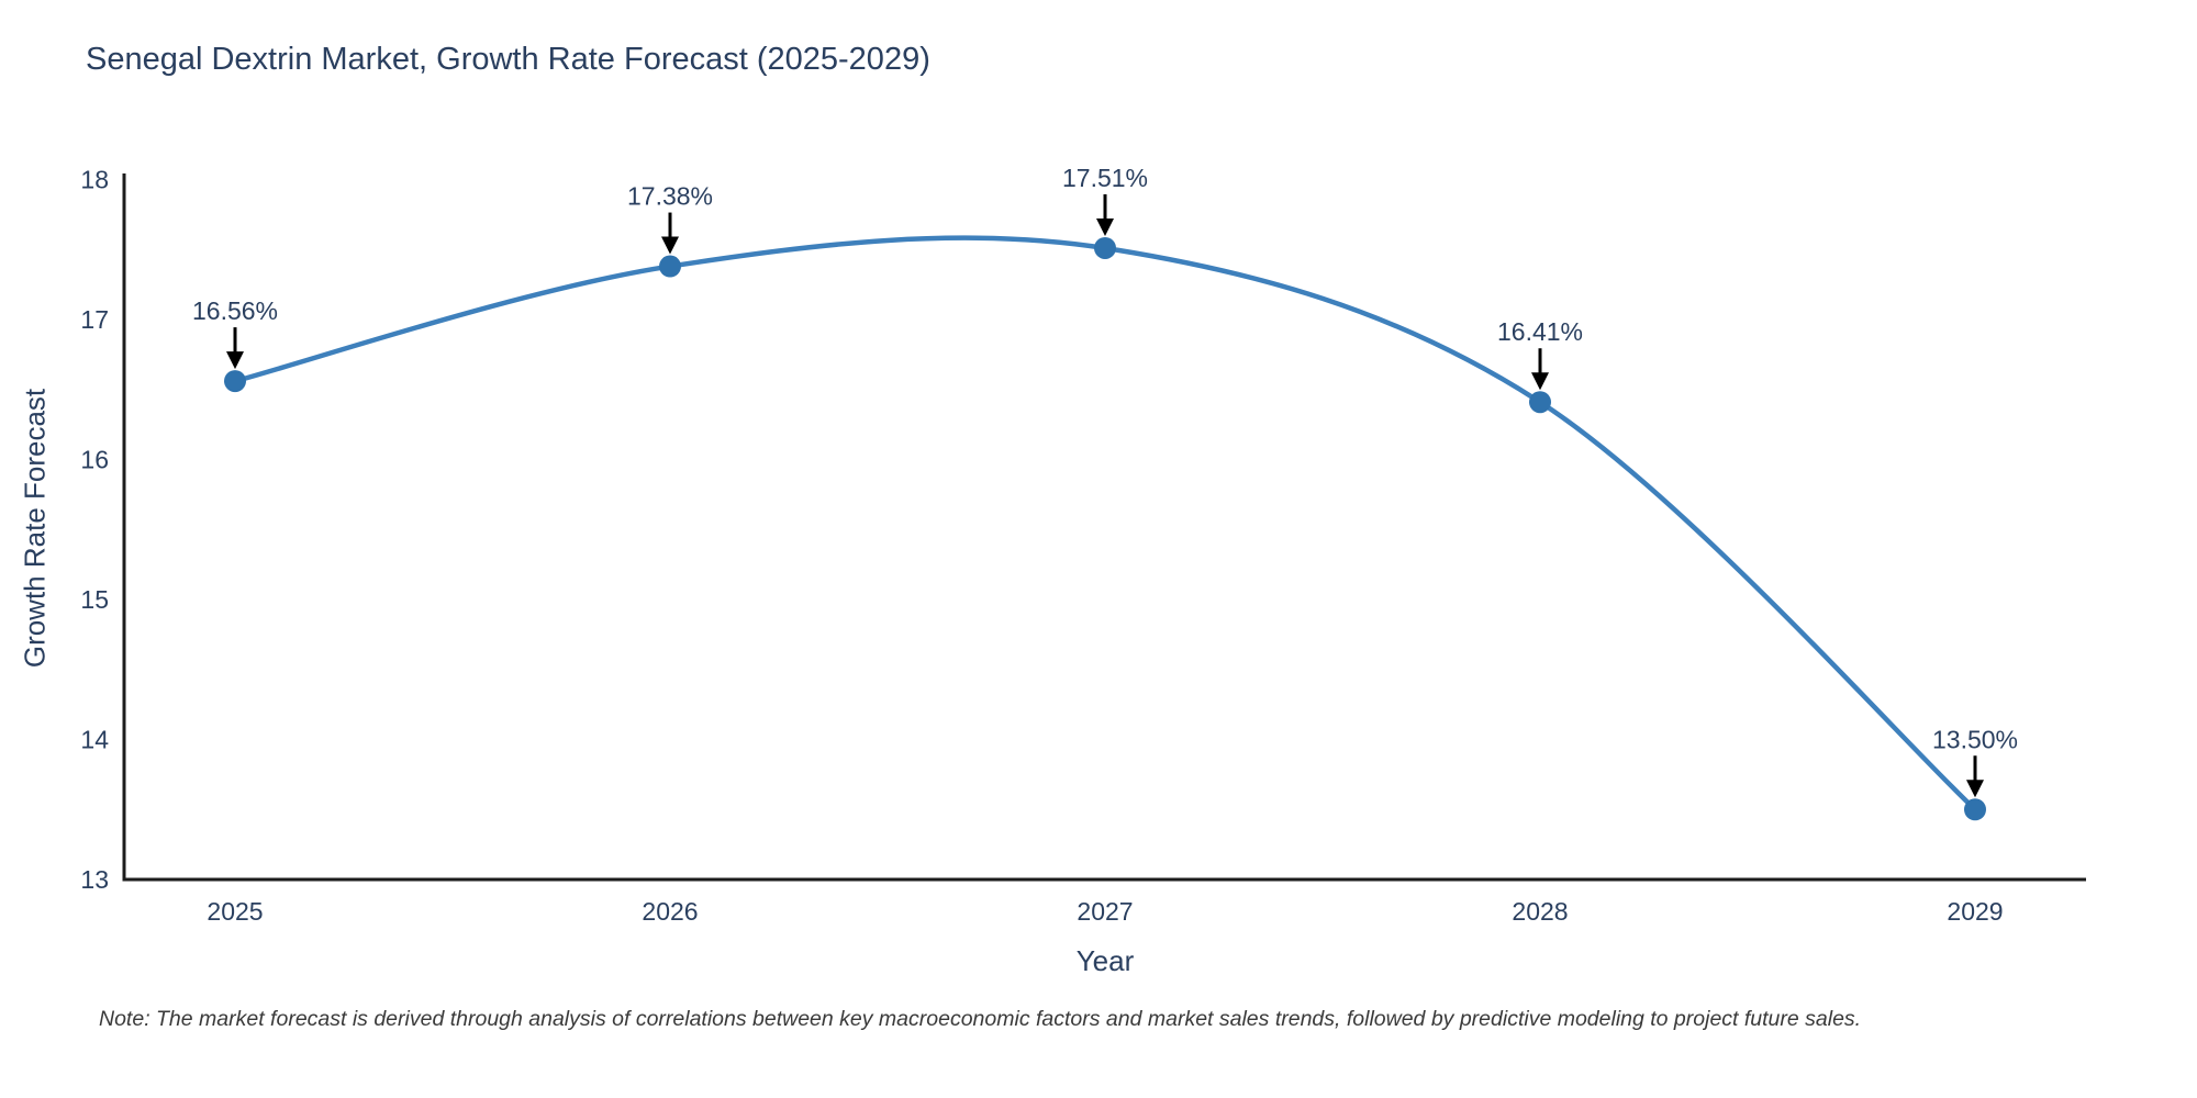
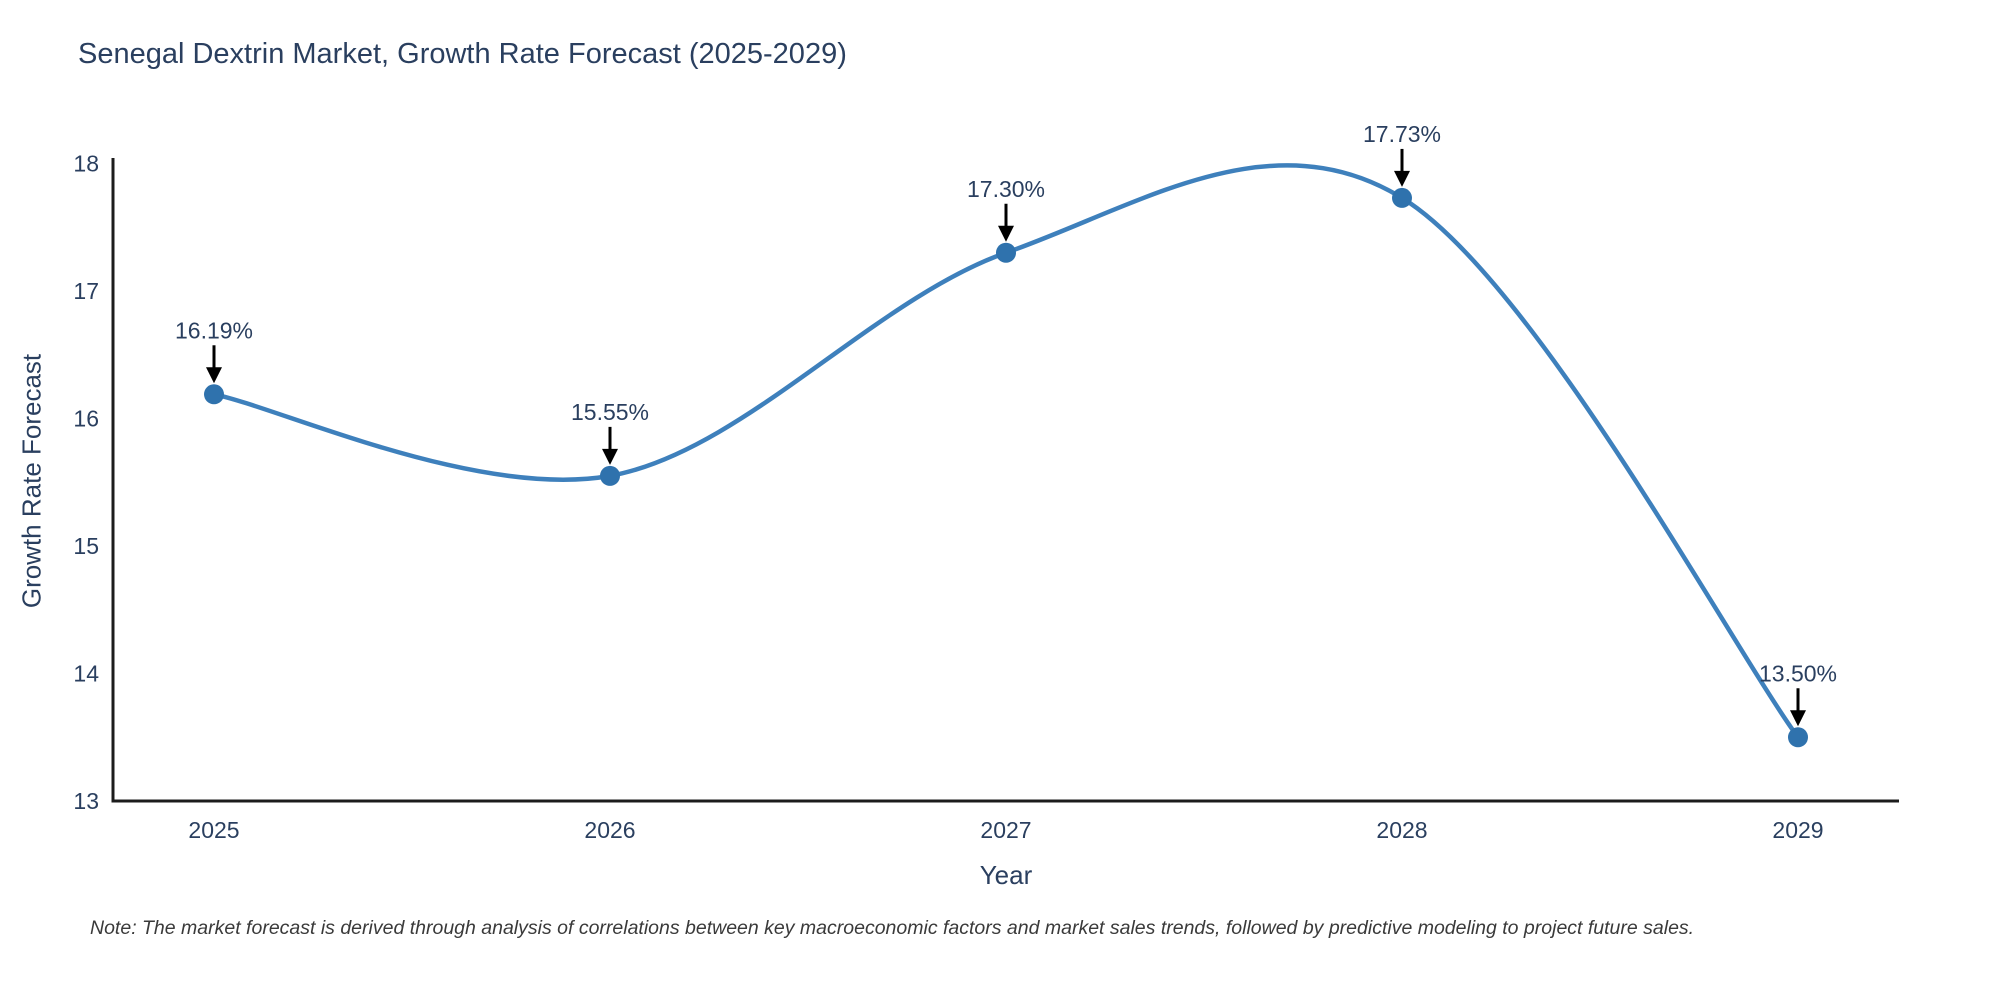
2025: 16.56% -> 16.19%
2026: 17.38% -> 15.55%
2027: 17.51% -> 17.30%
2028: 16.41% -> 17.73%
